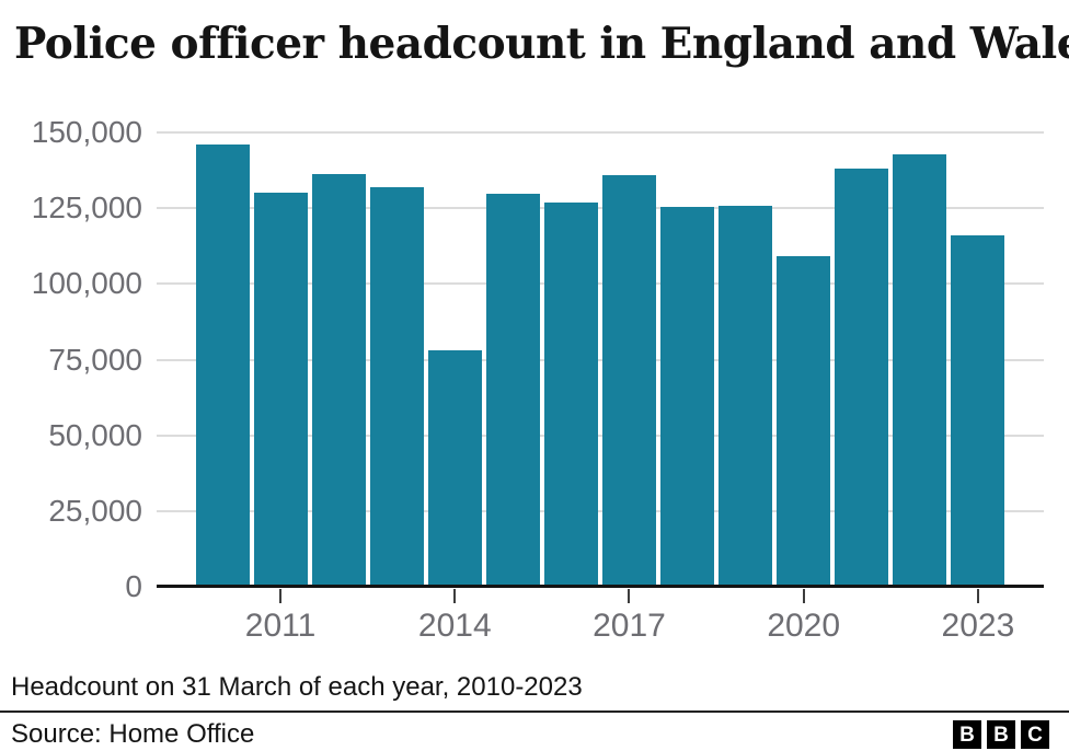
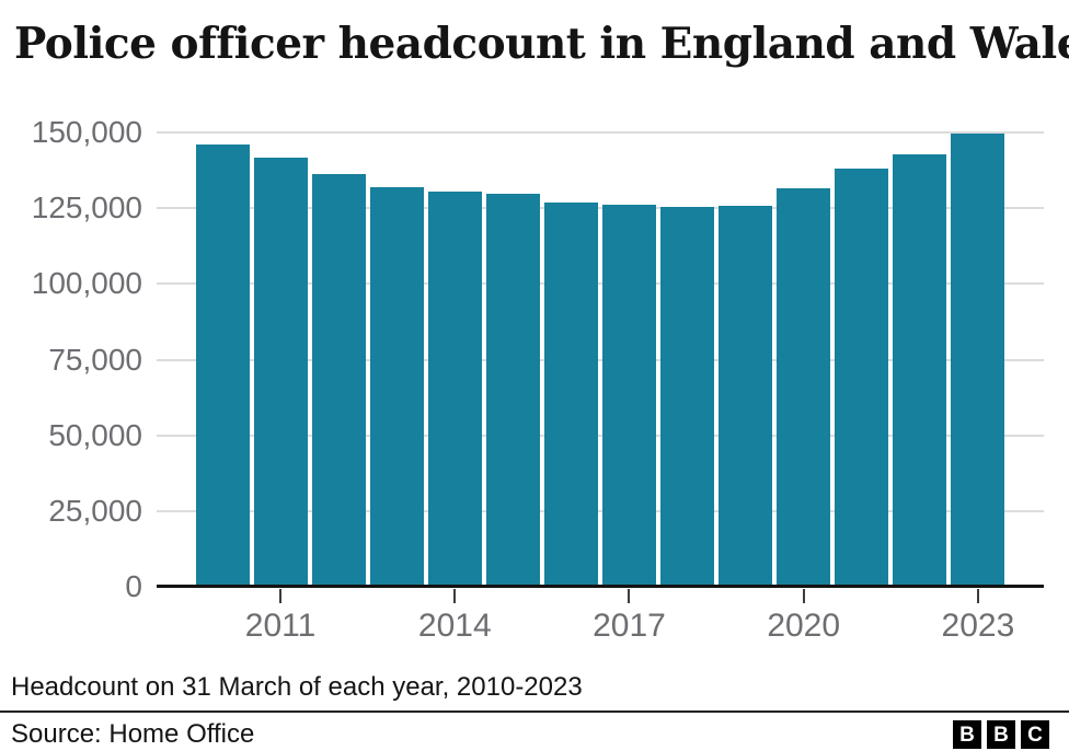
2011: 130000 -> 142000
2014: 78000 -> 130000
2017: 136000 -> 126000
2020: 109000 -> 132000
2023: 116000 -> 150000
